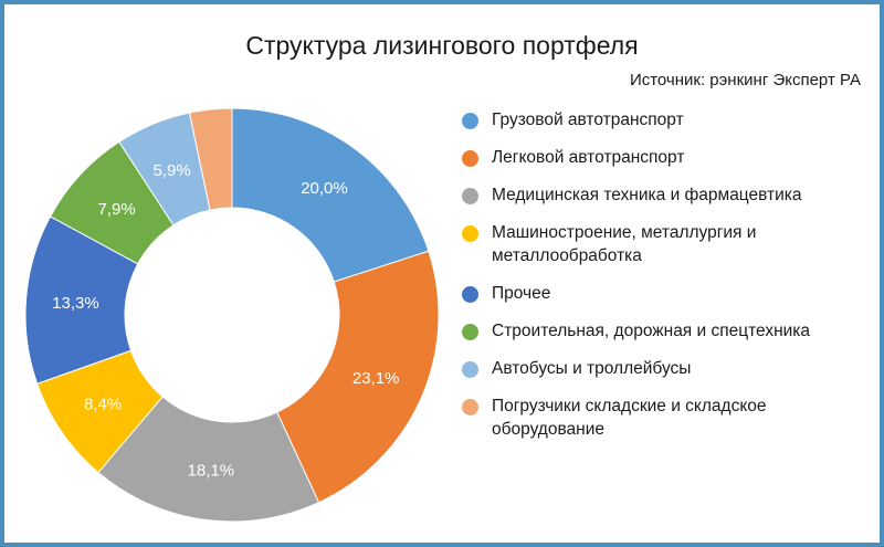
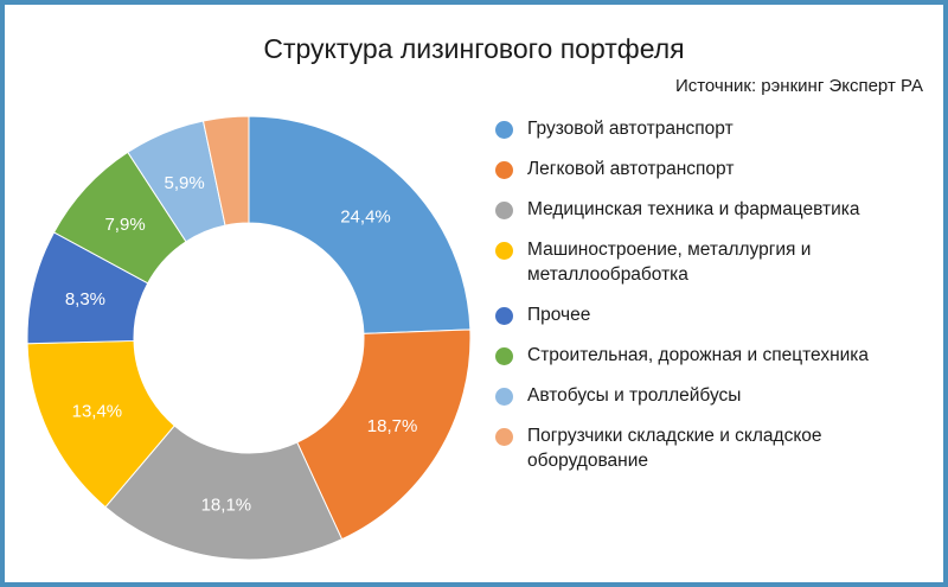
Грузовой автотранспорт: 20,0% -> 24,4%
Легковой автотранспорт: 23,1% -> 18,7%
Машиностроение, металлургия и металлообработка: 8,4% -> 13,4%
Прочее: 13,3% -> 8,3%
